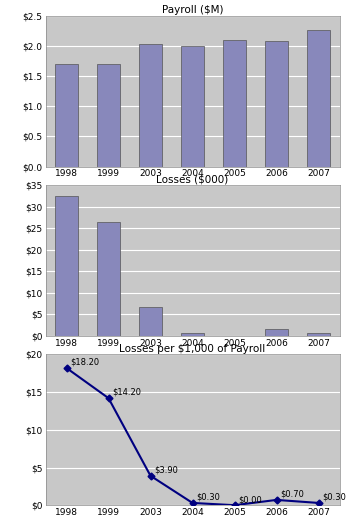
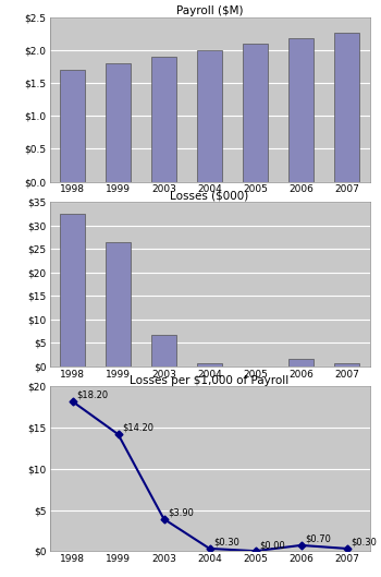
Payroll ($M)/1999: $1.70 -> $1.80
Payroll ($M)/2003: $2.04 -> $1.90
Payroll ($M)/2006: $2.08 -> $2.18
